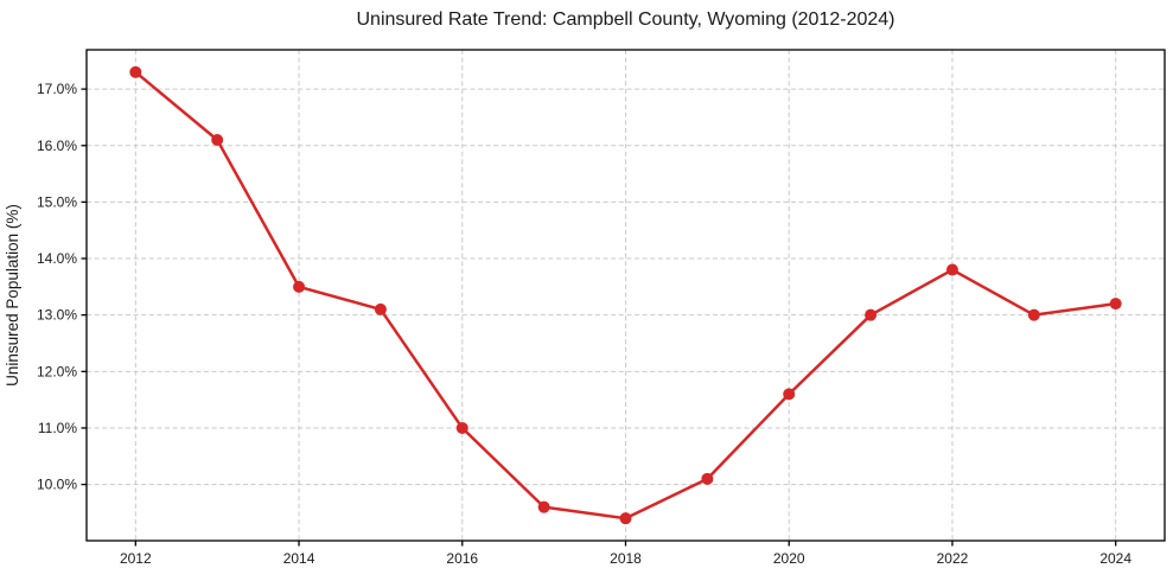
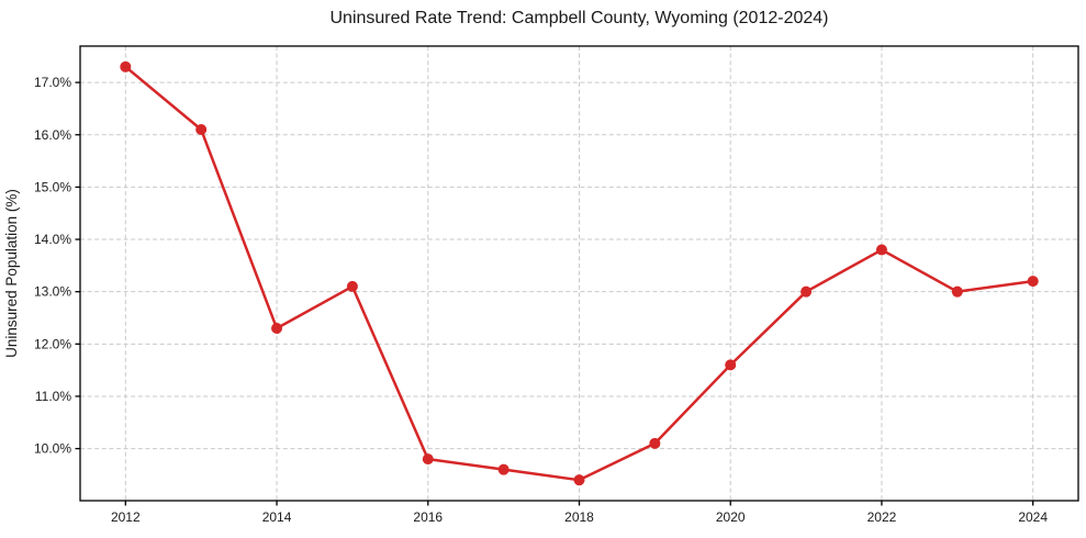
2014: 13.5% -> 12.3%
2016: 11.0% -> 9.8%
